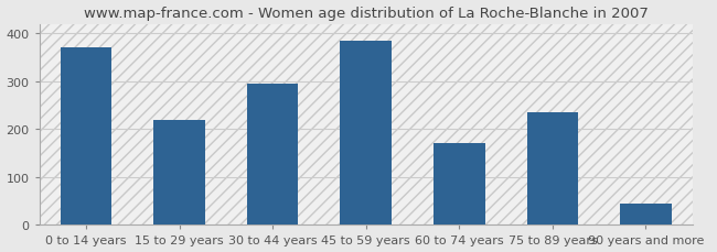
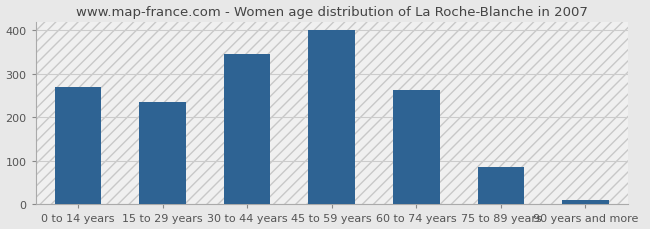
0 to 14 years: 370 -> 270
15 to 29 years: 220 -> 235
30 to 44 years: 295 -> 345
45 to 59 years: 385 -> 400
60 to 74 years: 170 -> 262
75 to 89 years: 235 -> 85
90 years and more: 45 -> 10
